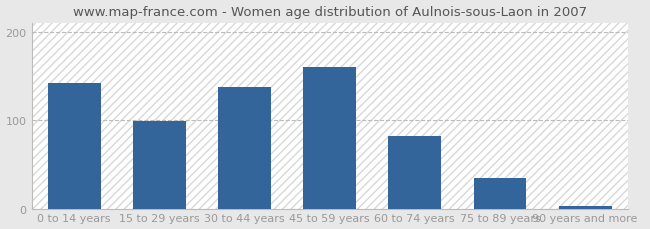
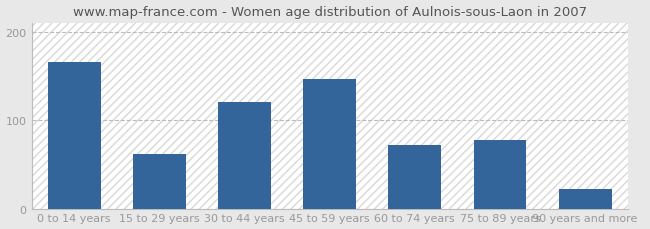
0 to 14 years: 142 -> 166
15 to 29 years: 99 -> 62
30 to 44 years: 138 -> 120
45 to 59 years: 160 -> 146
60 to 74 years: 82 -> 72
75 to 89 years: 35 -> 78
90 years and more: 3 -> 22
